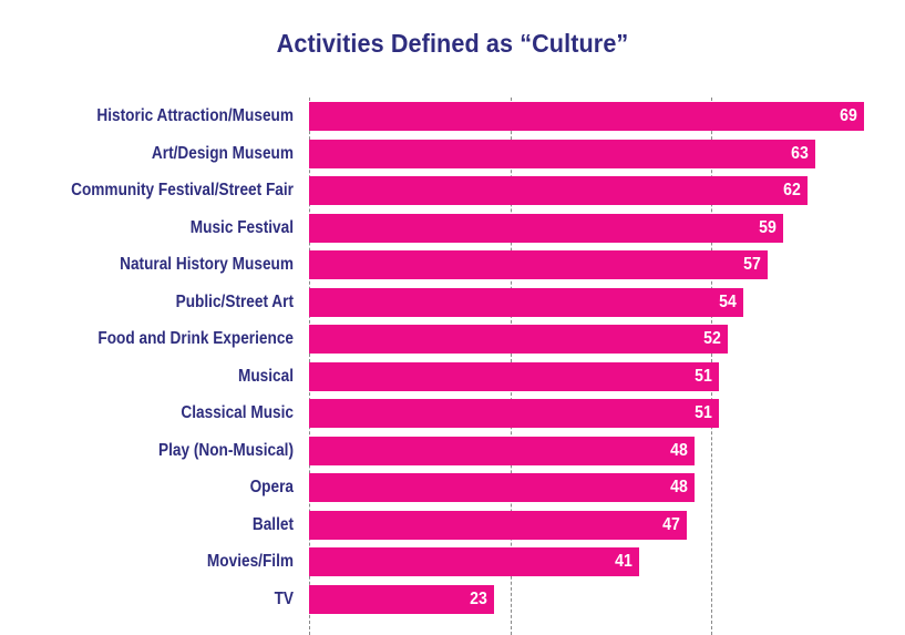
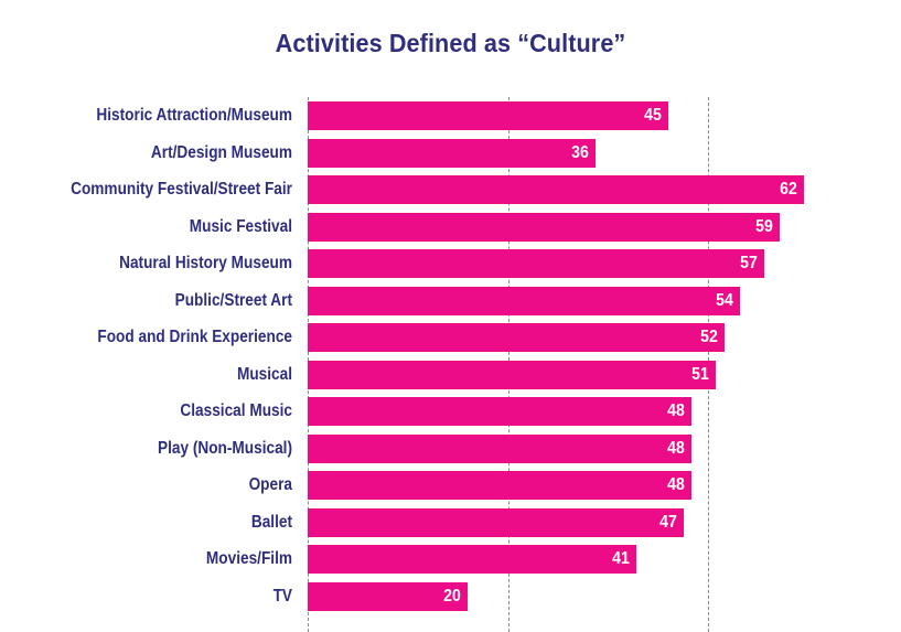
Historic Attraction/Museum: 69 -> 45
Art/Design Museum: 63 -> 36
Classical Music: 51 -> 48
TV: 23 -> 20
